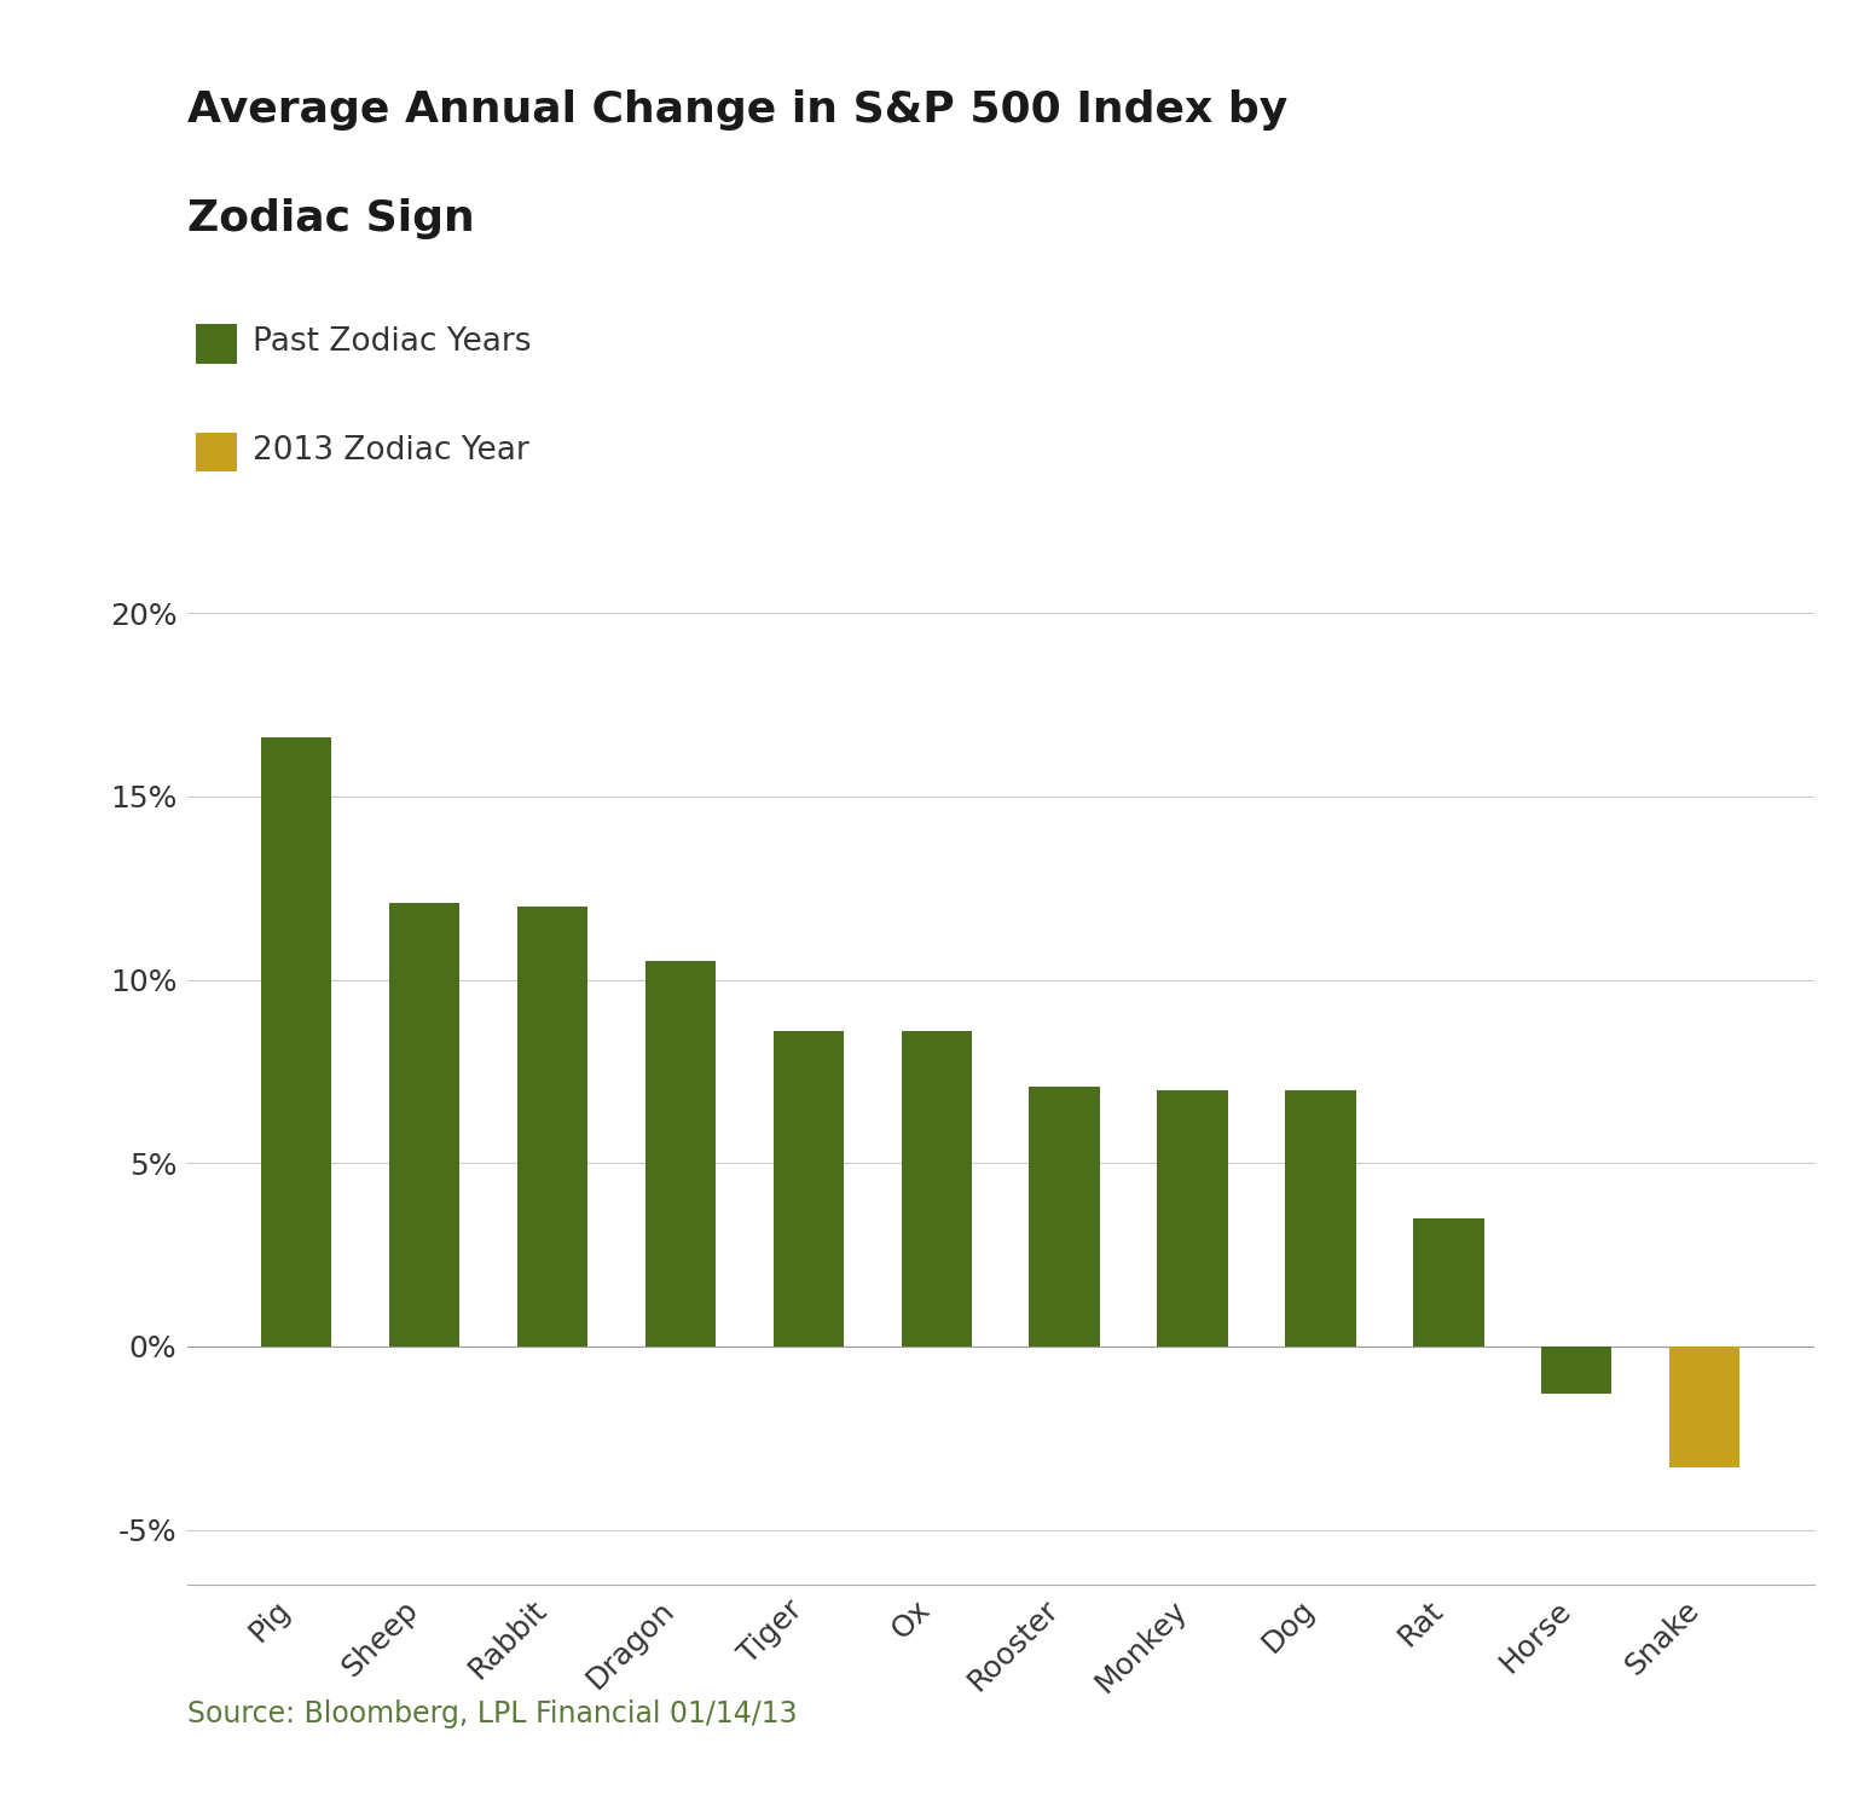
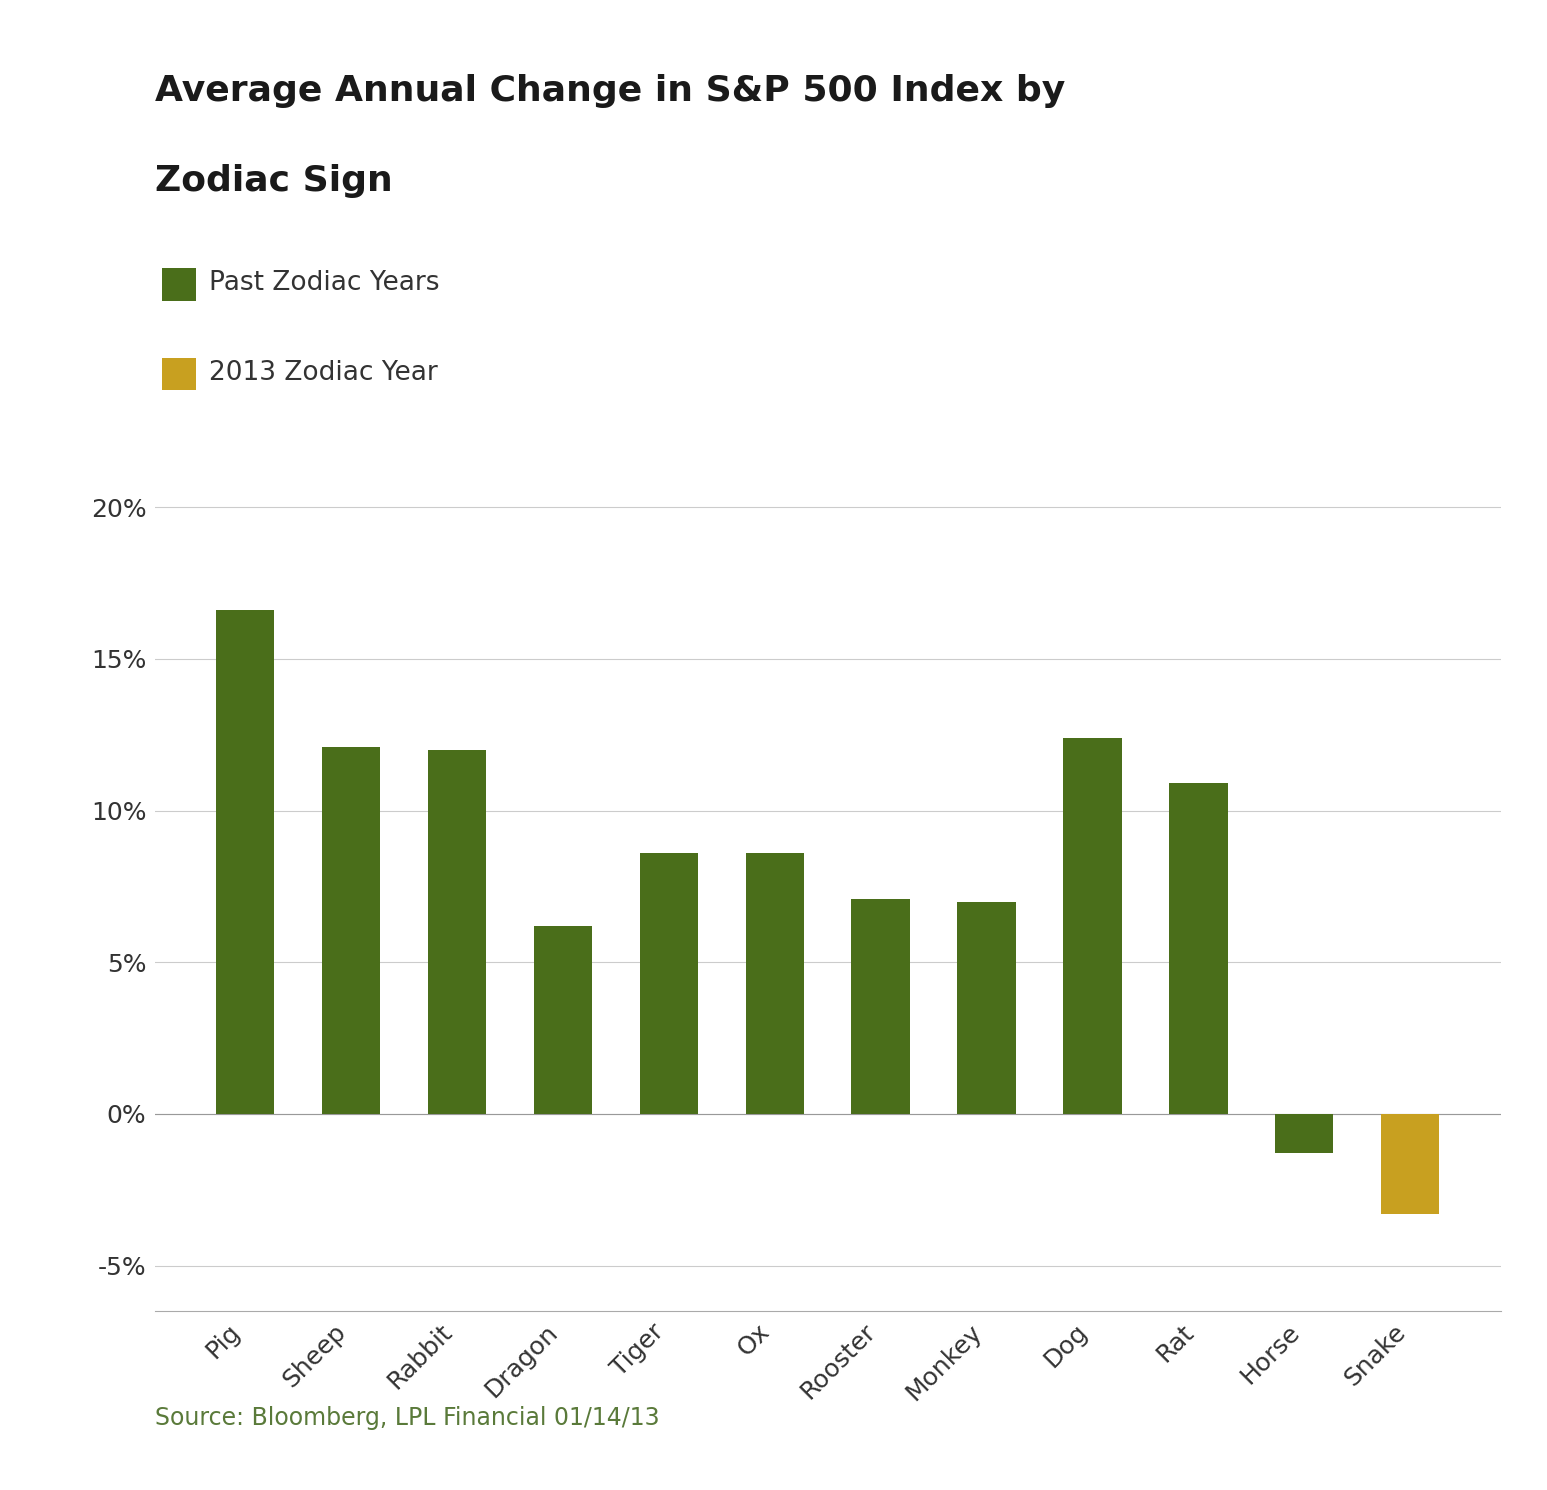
Dragon: 10.5% -> 6.2%
Dog: 7.0% -> 12.4%
Rat: 3.5% -> 10.9%
